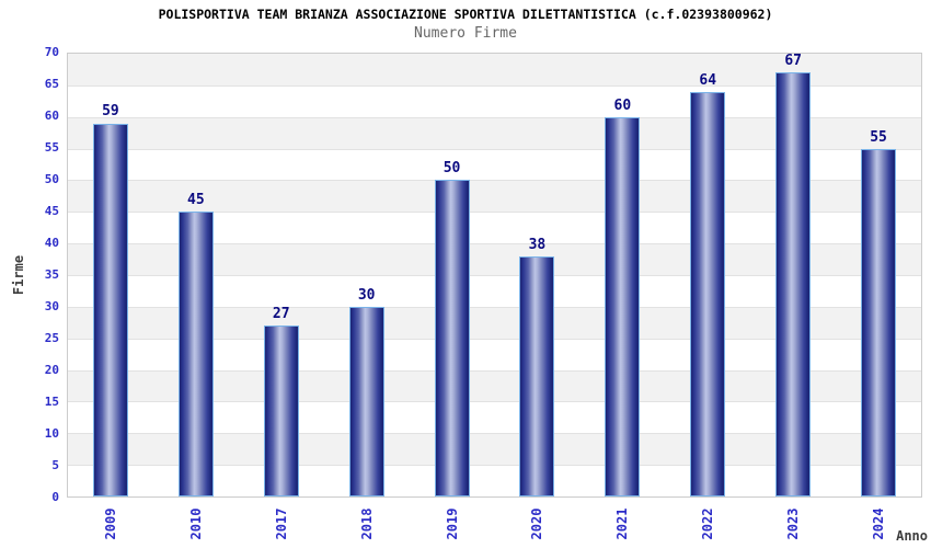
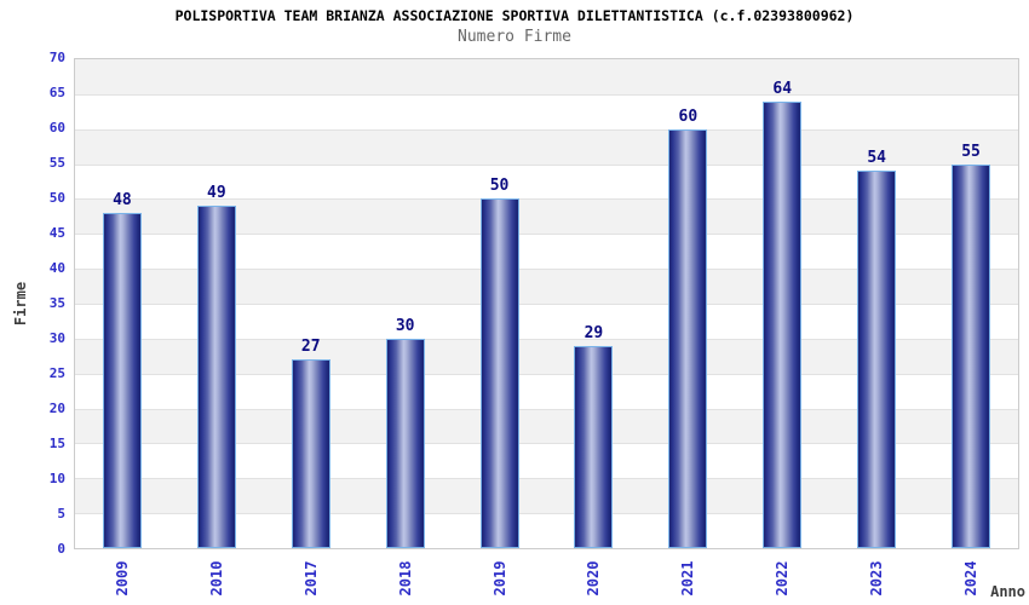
2009: 59 -> 48
2010: 45 -> 49
2020: 38 -> 29
2023: 67 -> 54
